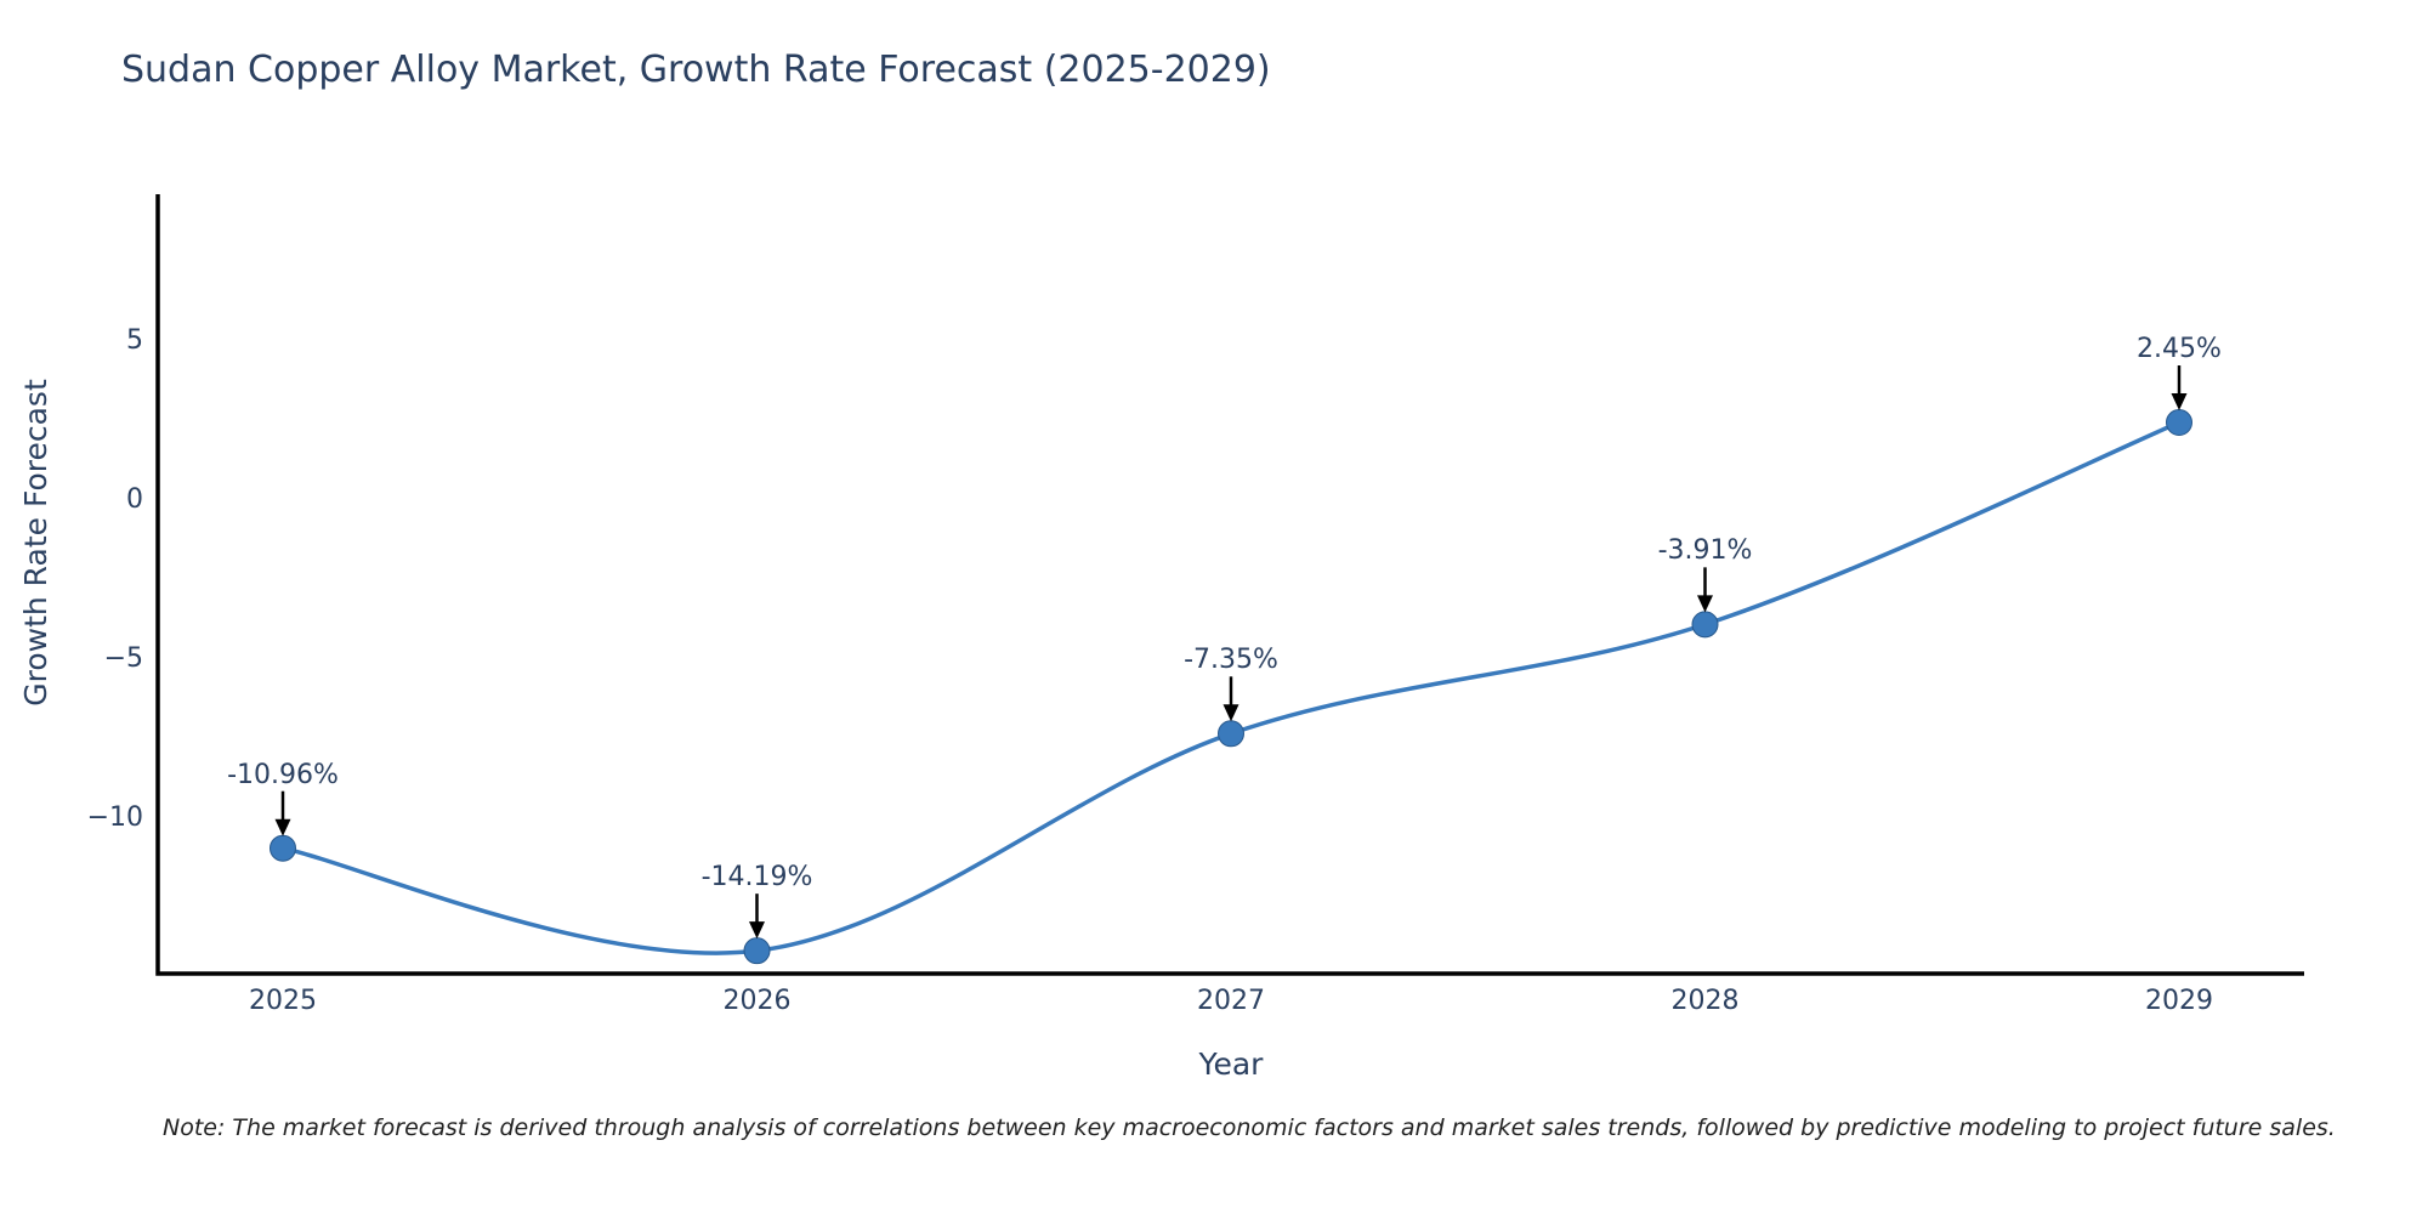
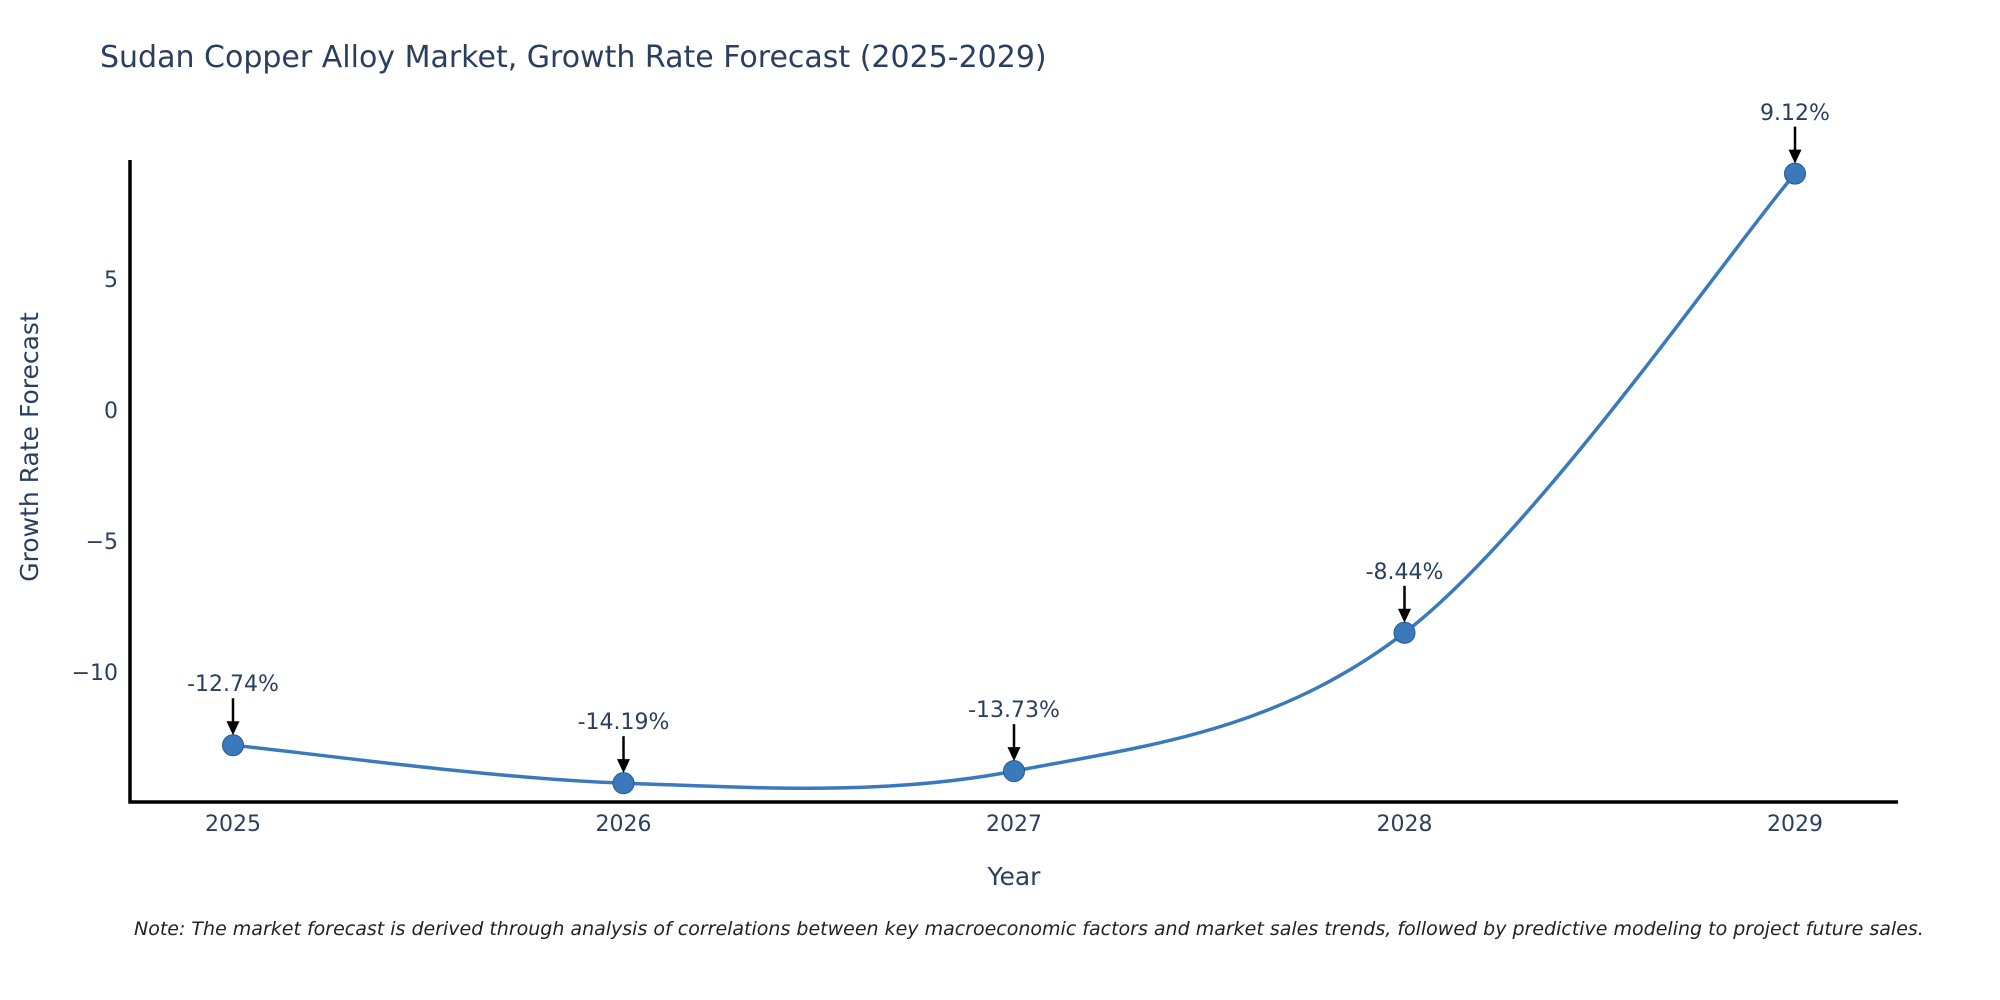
2025: -10.96% -> -12.74%
2027: -7.35% -> -13.73%
2028: -3.91% -> -8.44%
2029: 2.45% -> 9.12%
